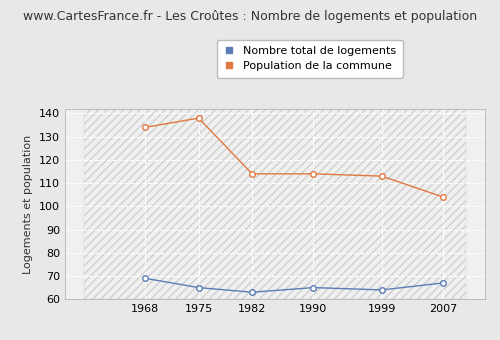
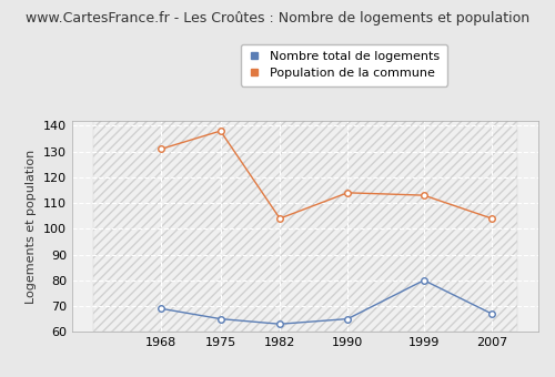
Population de la commune/1968: 134 -> 131
Population de la commune/1982: 114 -> 104
Nombre total de logements/1999: 64 -> 80
